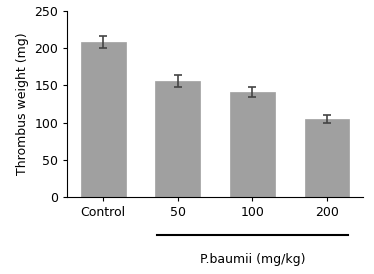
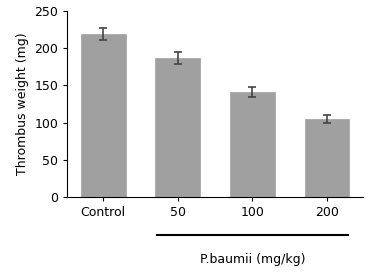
Control: 208 -> 219
50: 156 -> 187
